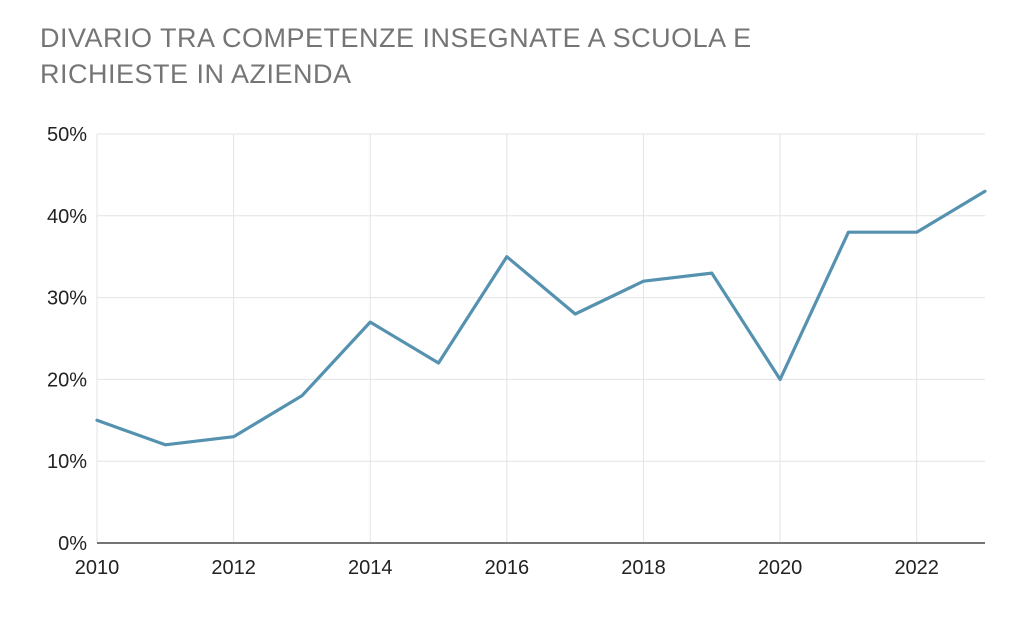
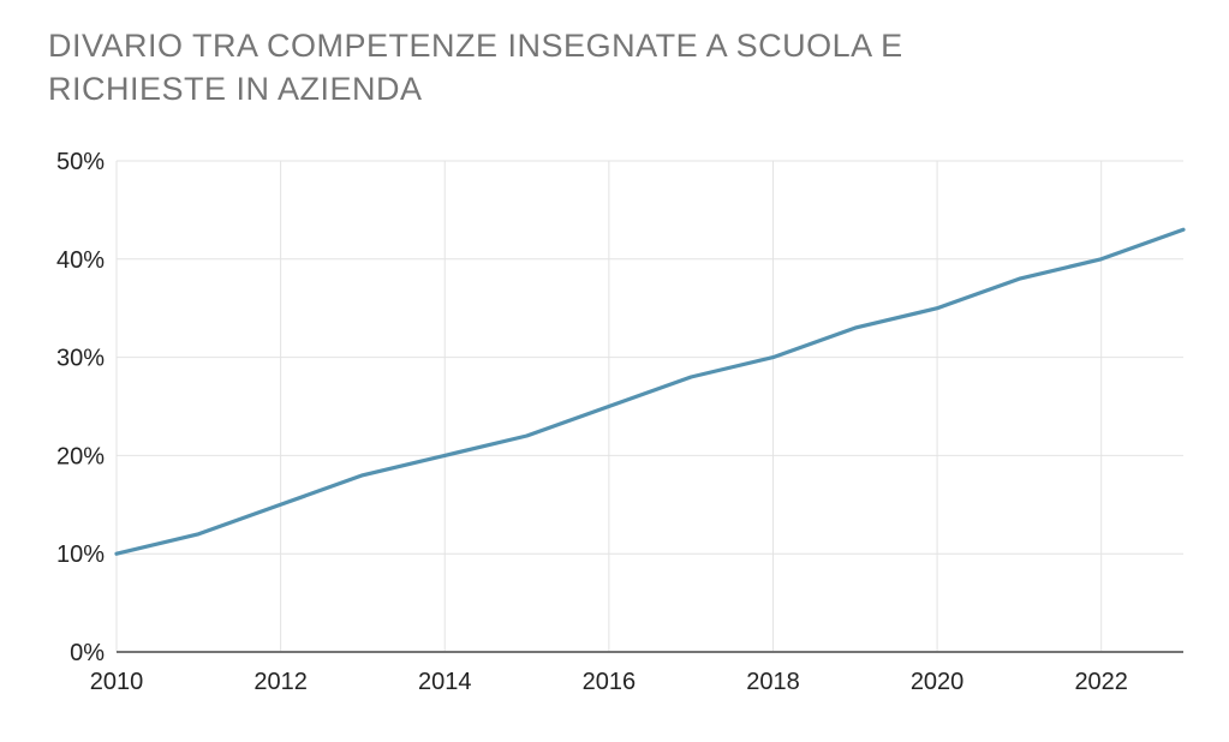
2010: 15% -> 10%
2012: 13% -> 15%
2014: 27% -> 20%
2016: 35% -> 25%
2018: 32% -> 30%
2020: 20% -> 35%
2022: 38% -> 40%
